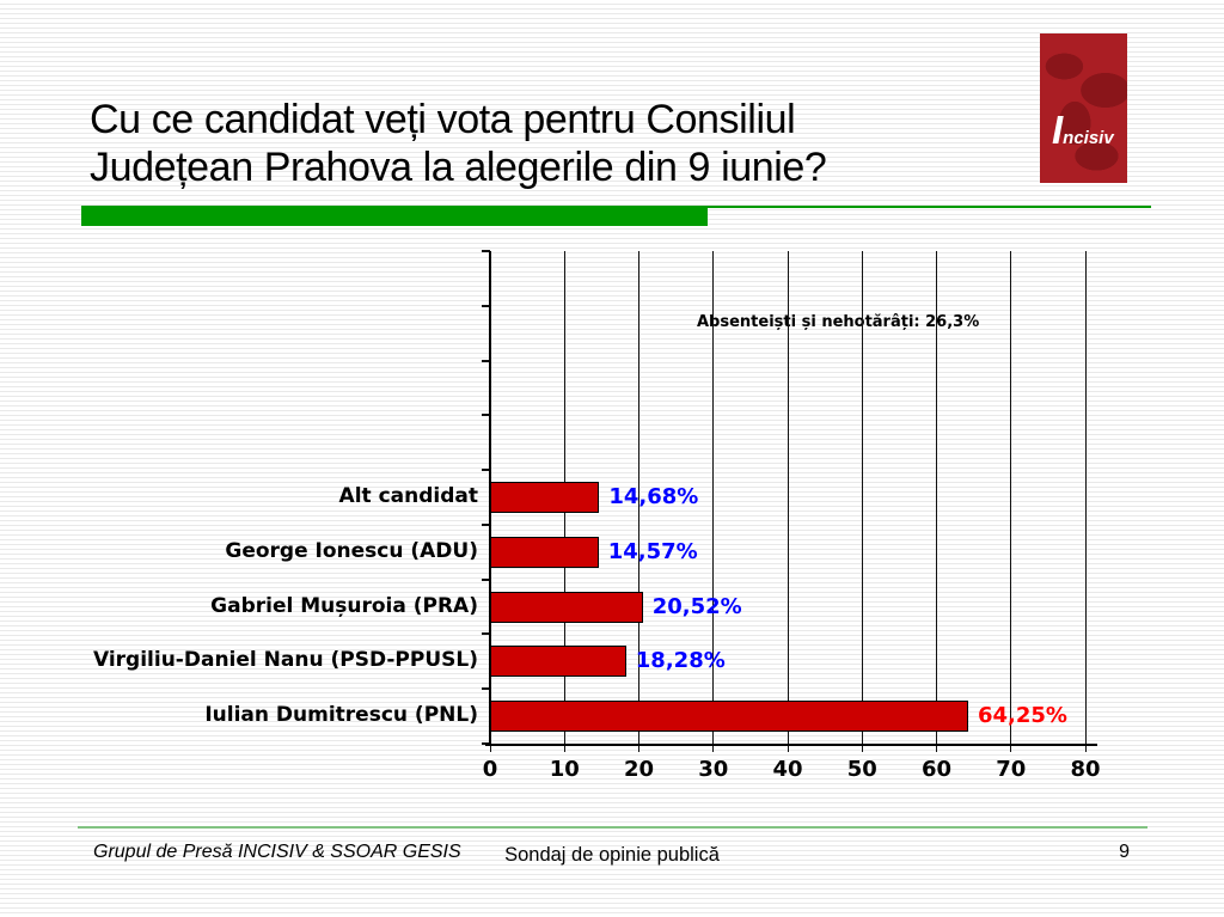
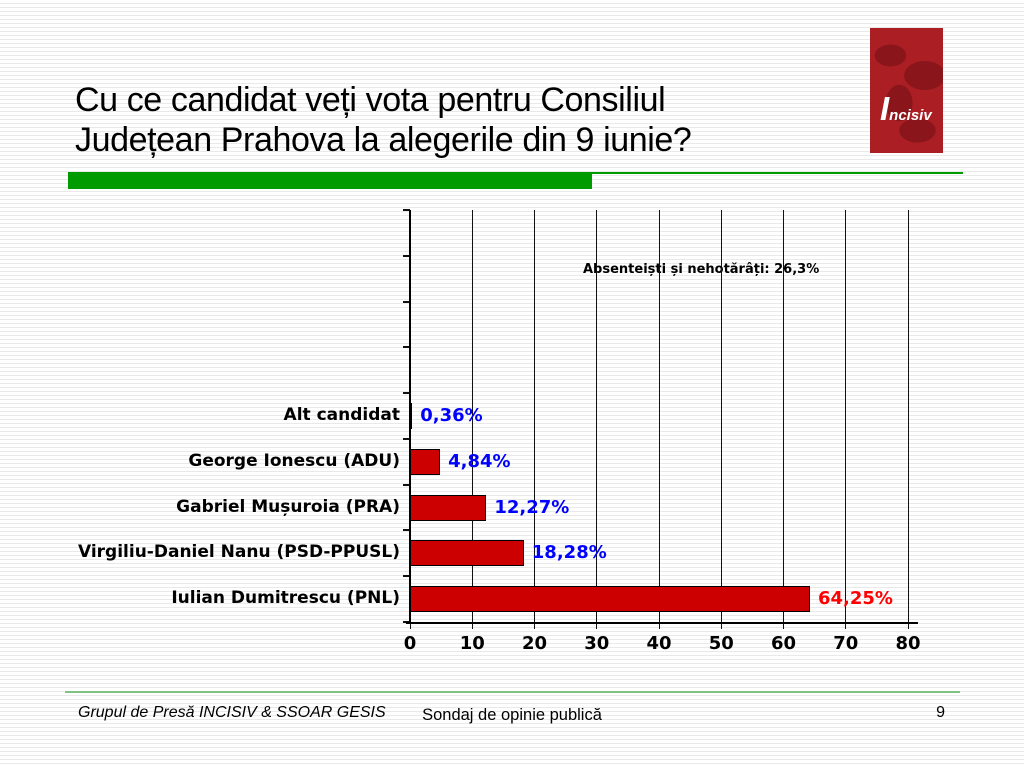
Alt candidat: 14,68% -> 0,36%
George Ionescu (ADU): 14,57% -> 4,84%
Gabriel Mușuroia (PRA): 20,52% -> 12,27%
